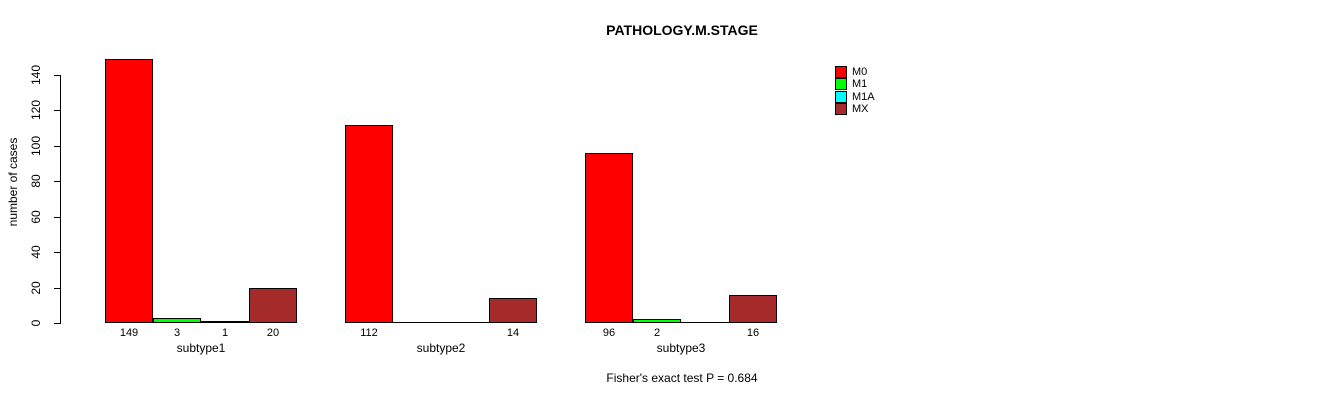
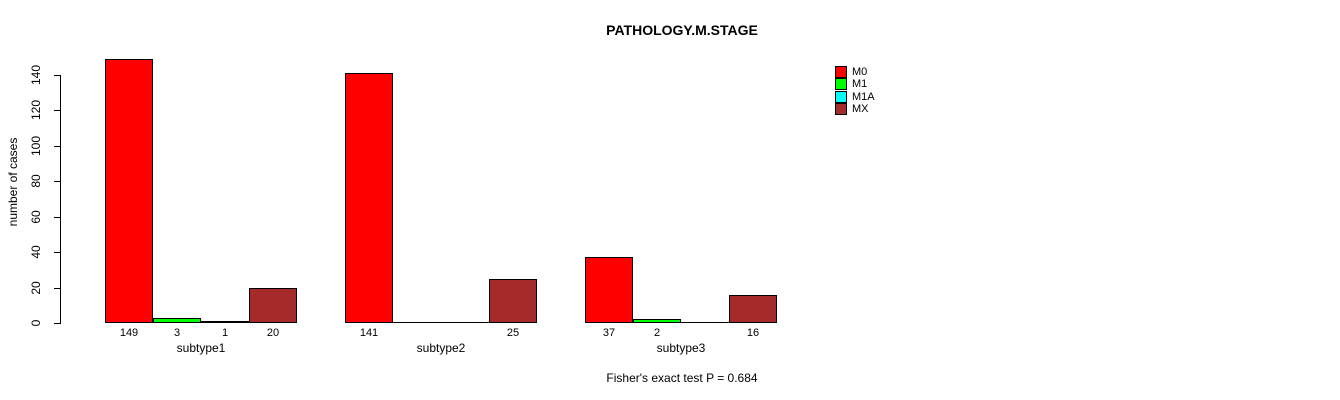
M0/subtype2: 112 -> 141
MX/subtype2: 14 -> 25
M0/subtype3: 96 -> 37
